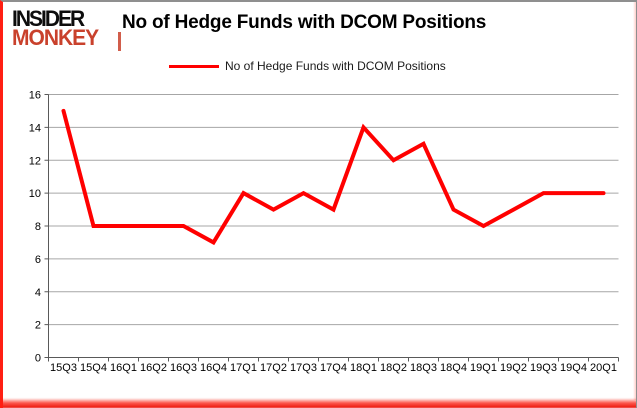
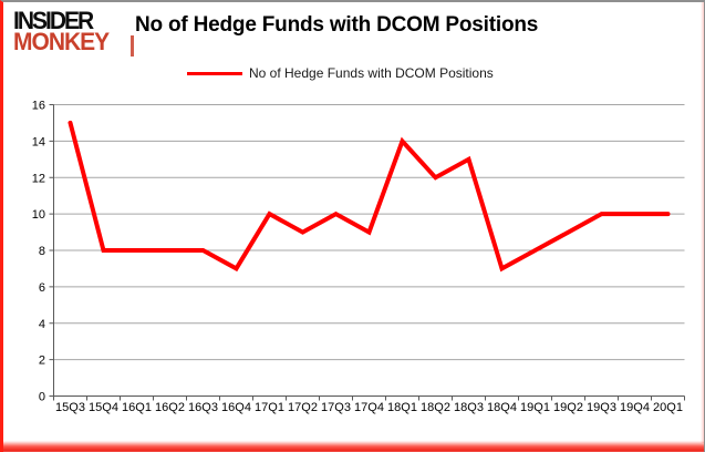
18Q4: 9 -> 7
